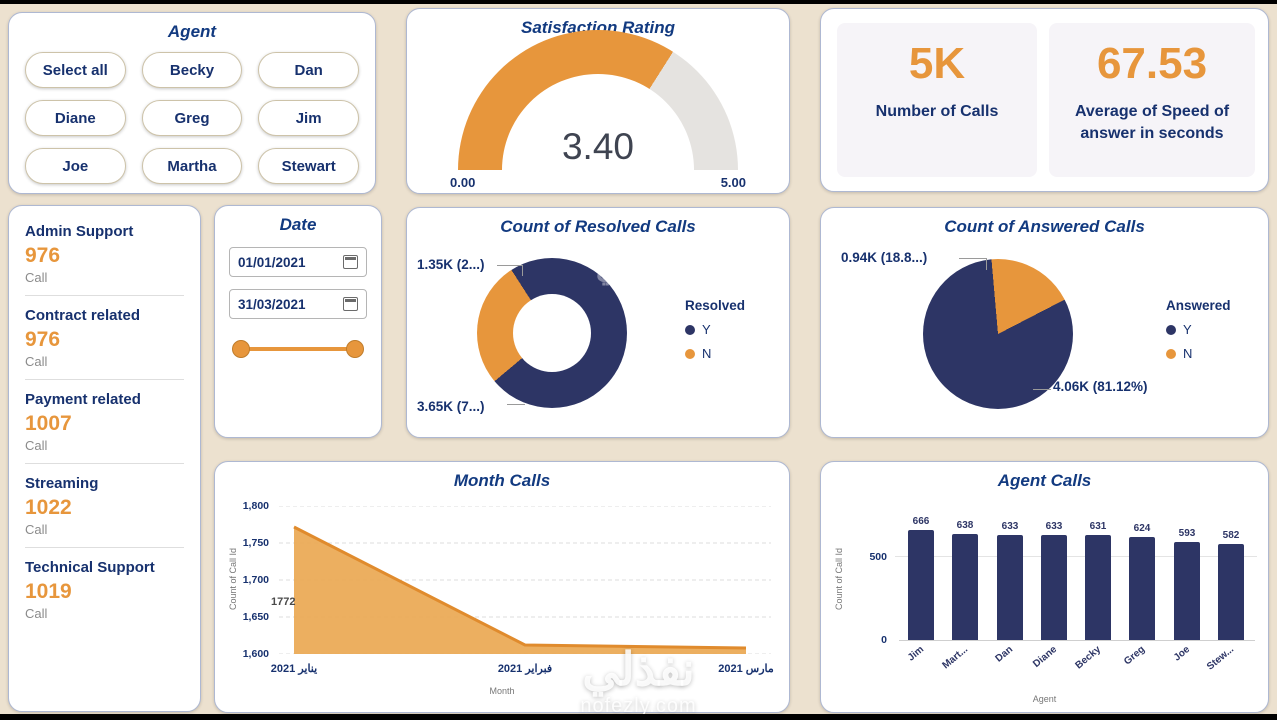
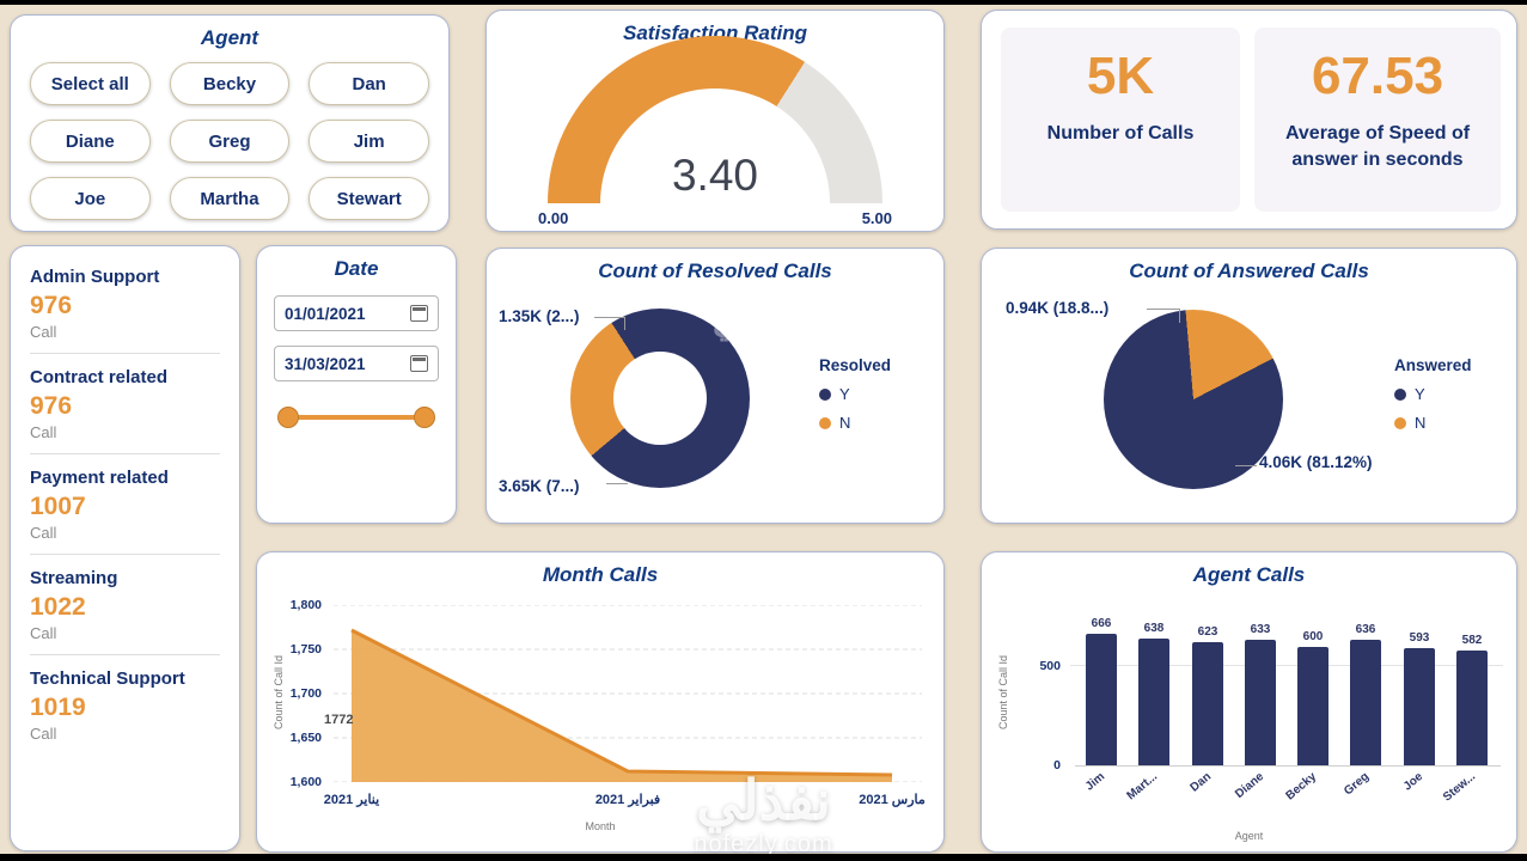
Agent Calls/Dan: 633 -> 623
Agent Calls/Becky: 631 -> 600
Agent Calls/Greg: 624 -> 636
